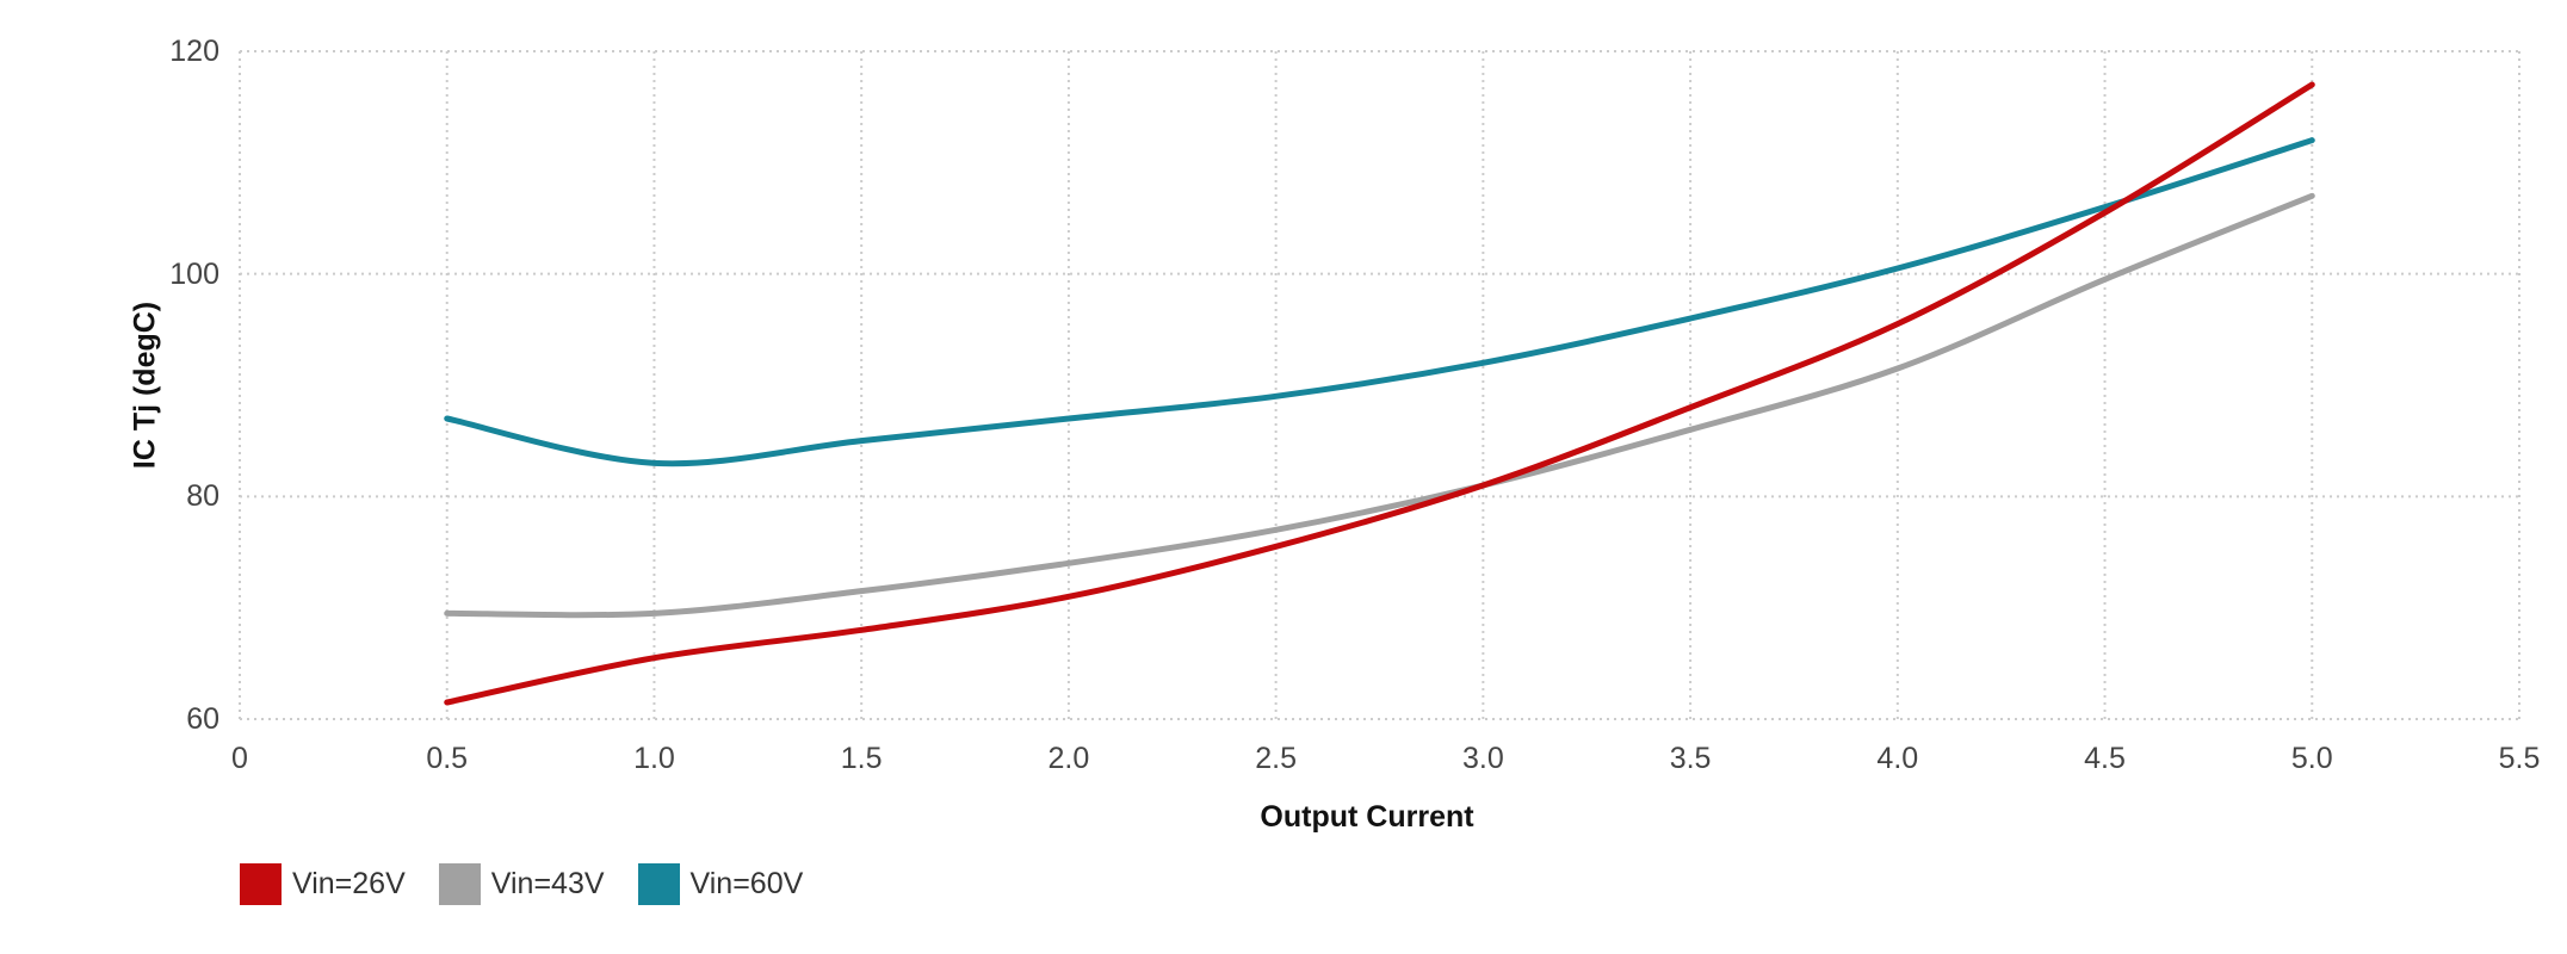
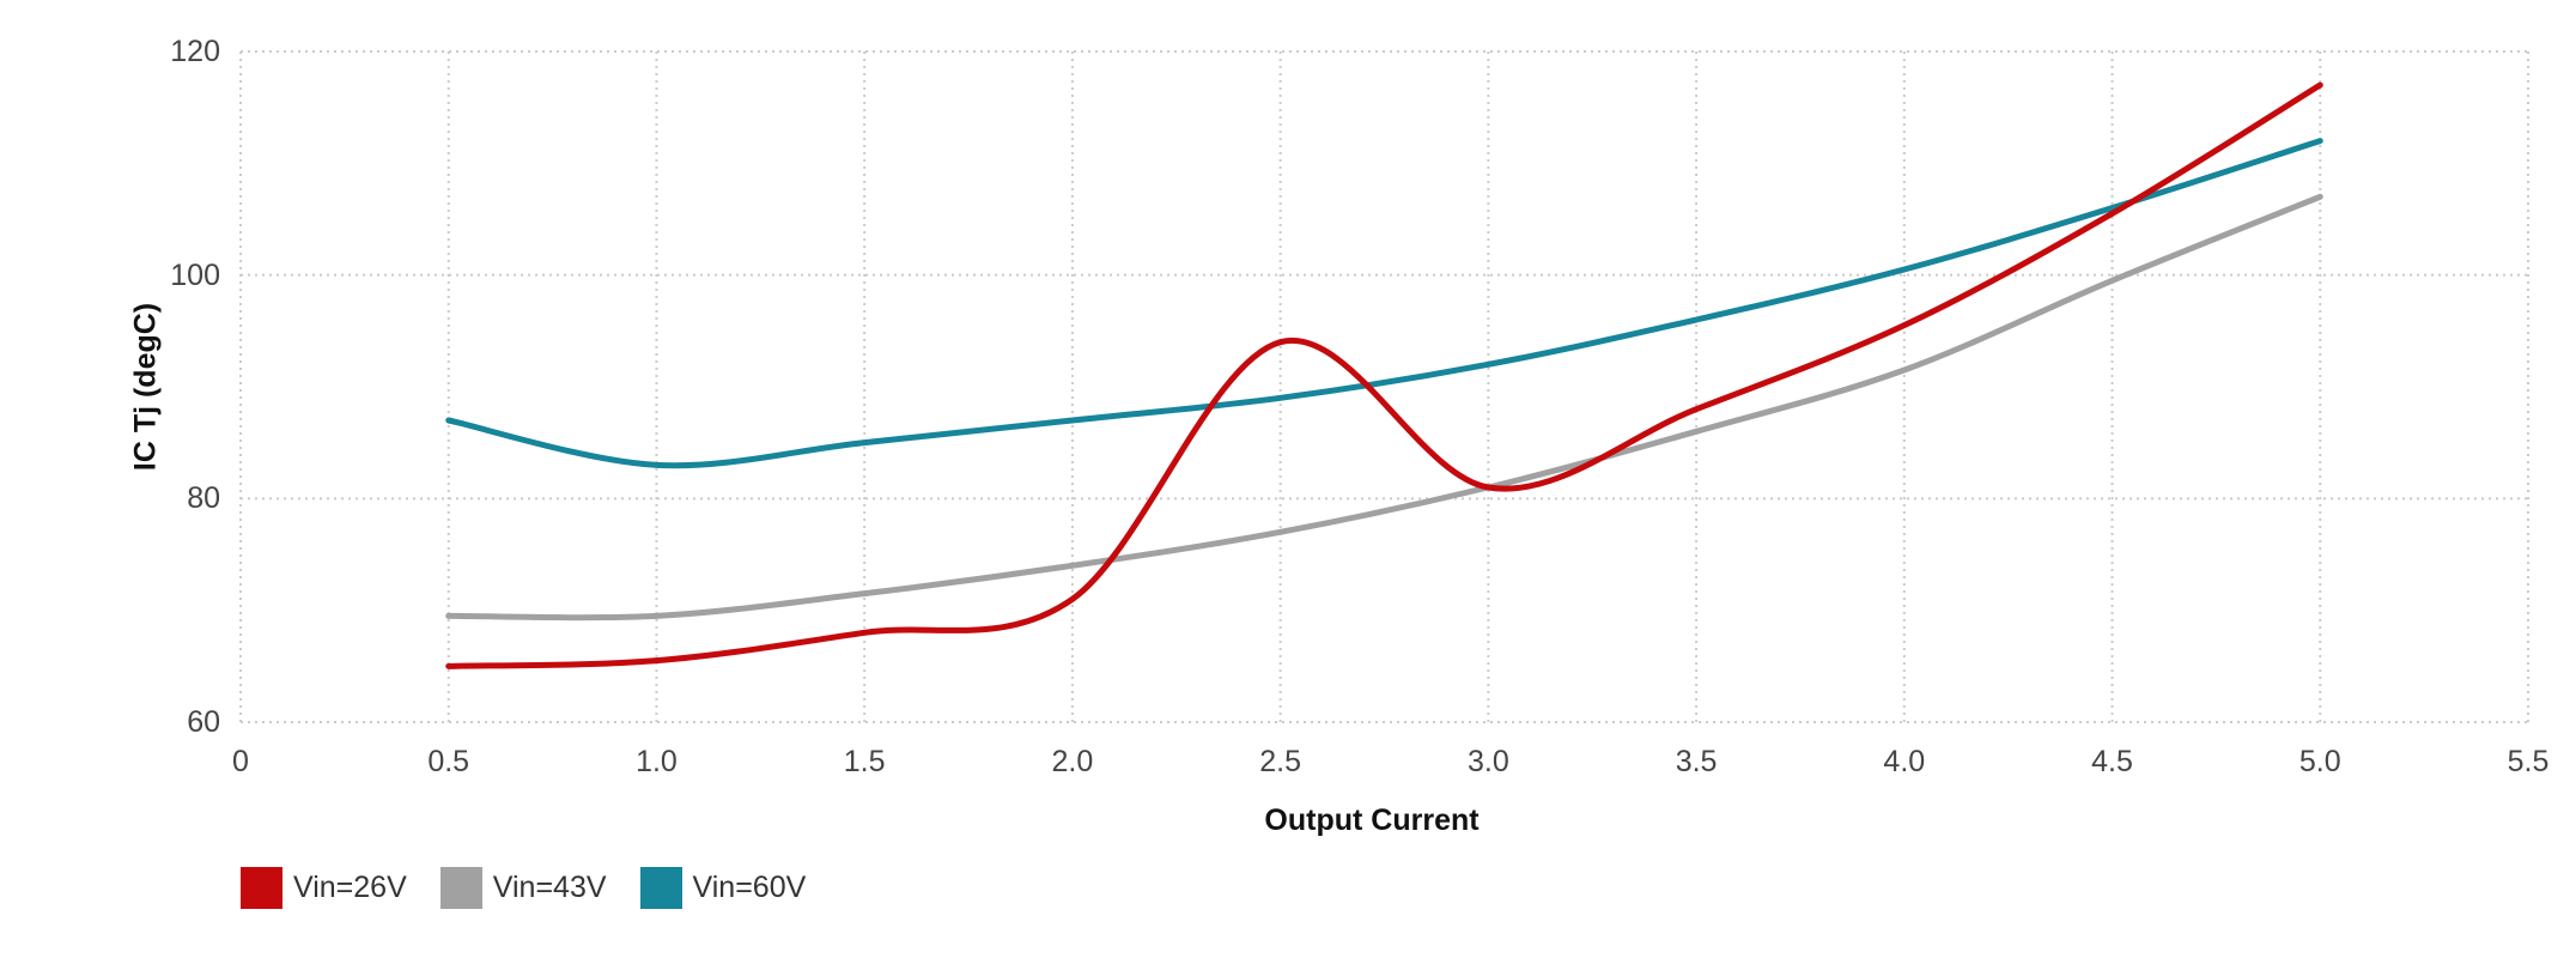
Vin=26V/0.5: 62 -> 65
Vin=26V/2.5: 76 -> 94
